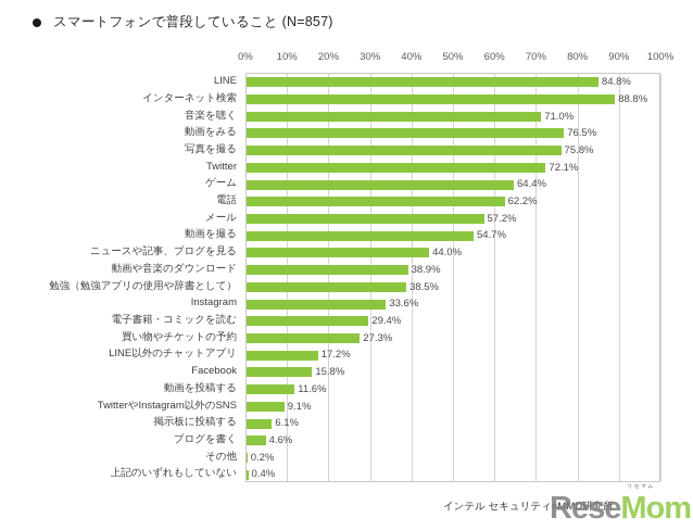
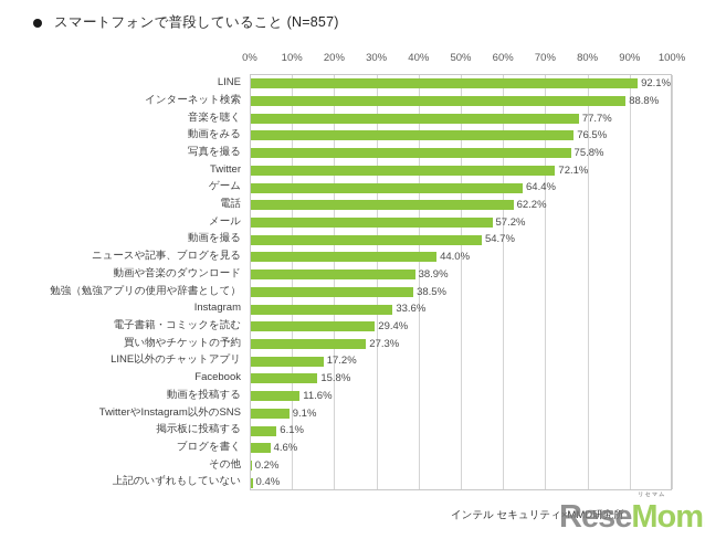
LINE: 84.8% -> 92.1%
音楽を聴く: 71.0% -> 77.7%
